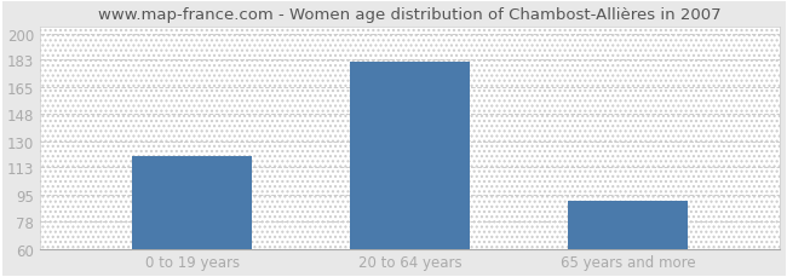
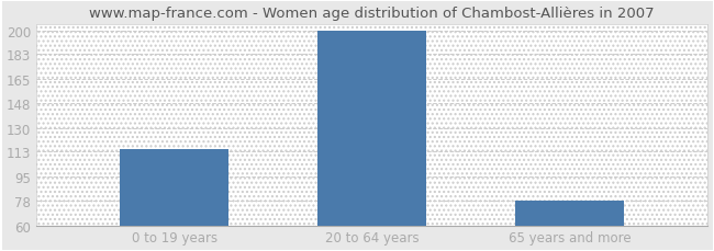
0 to 19 years: 120 -> 115
20 to 64 years: 182 -> 200
65 years and more: 91 -> 78
